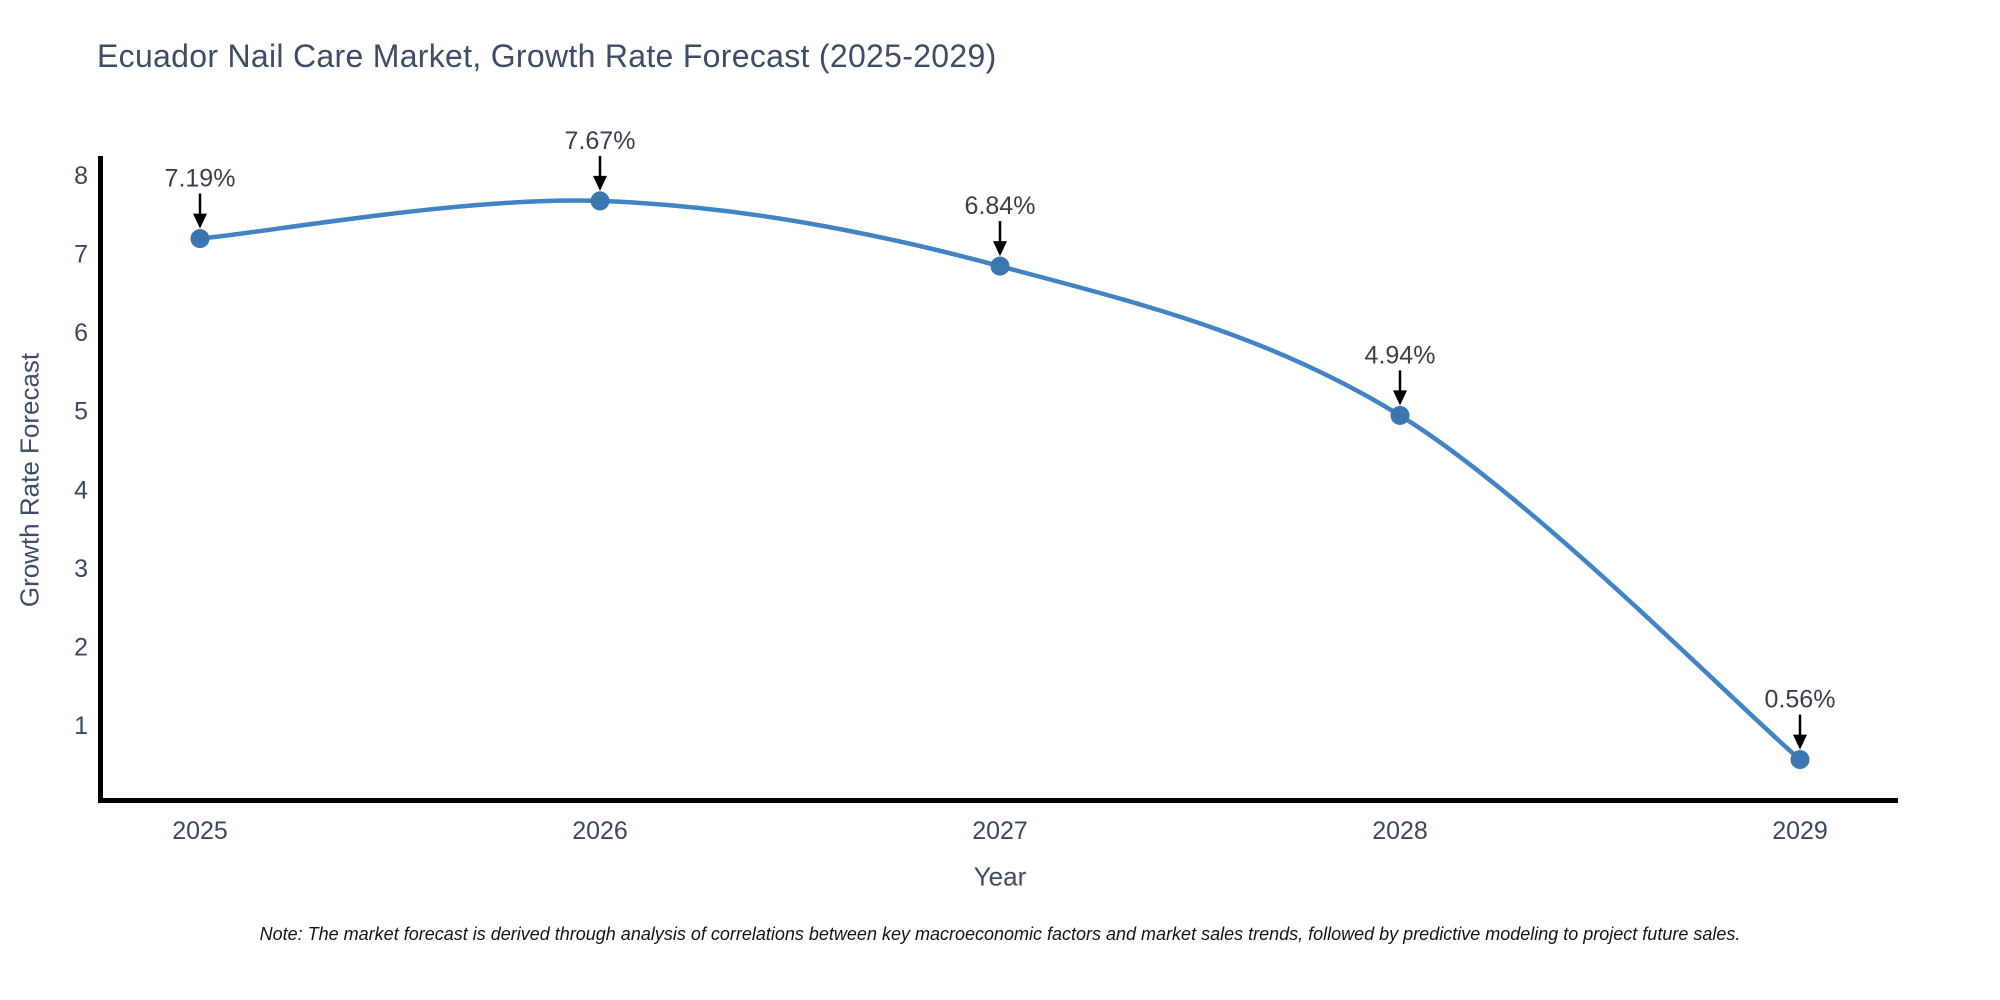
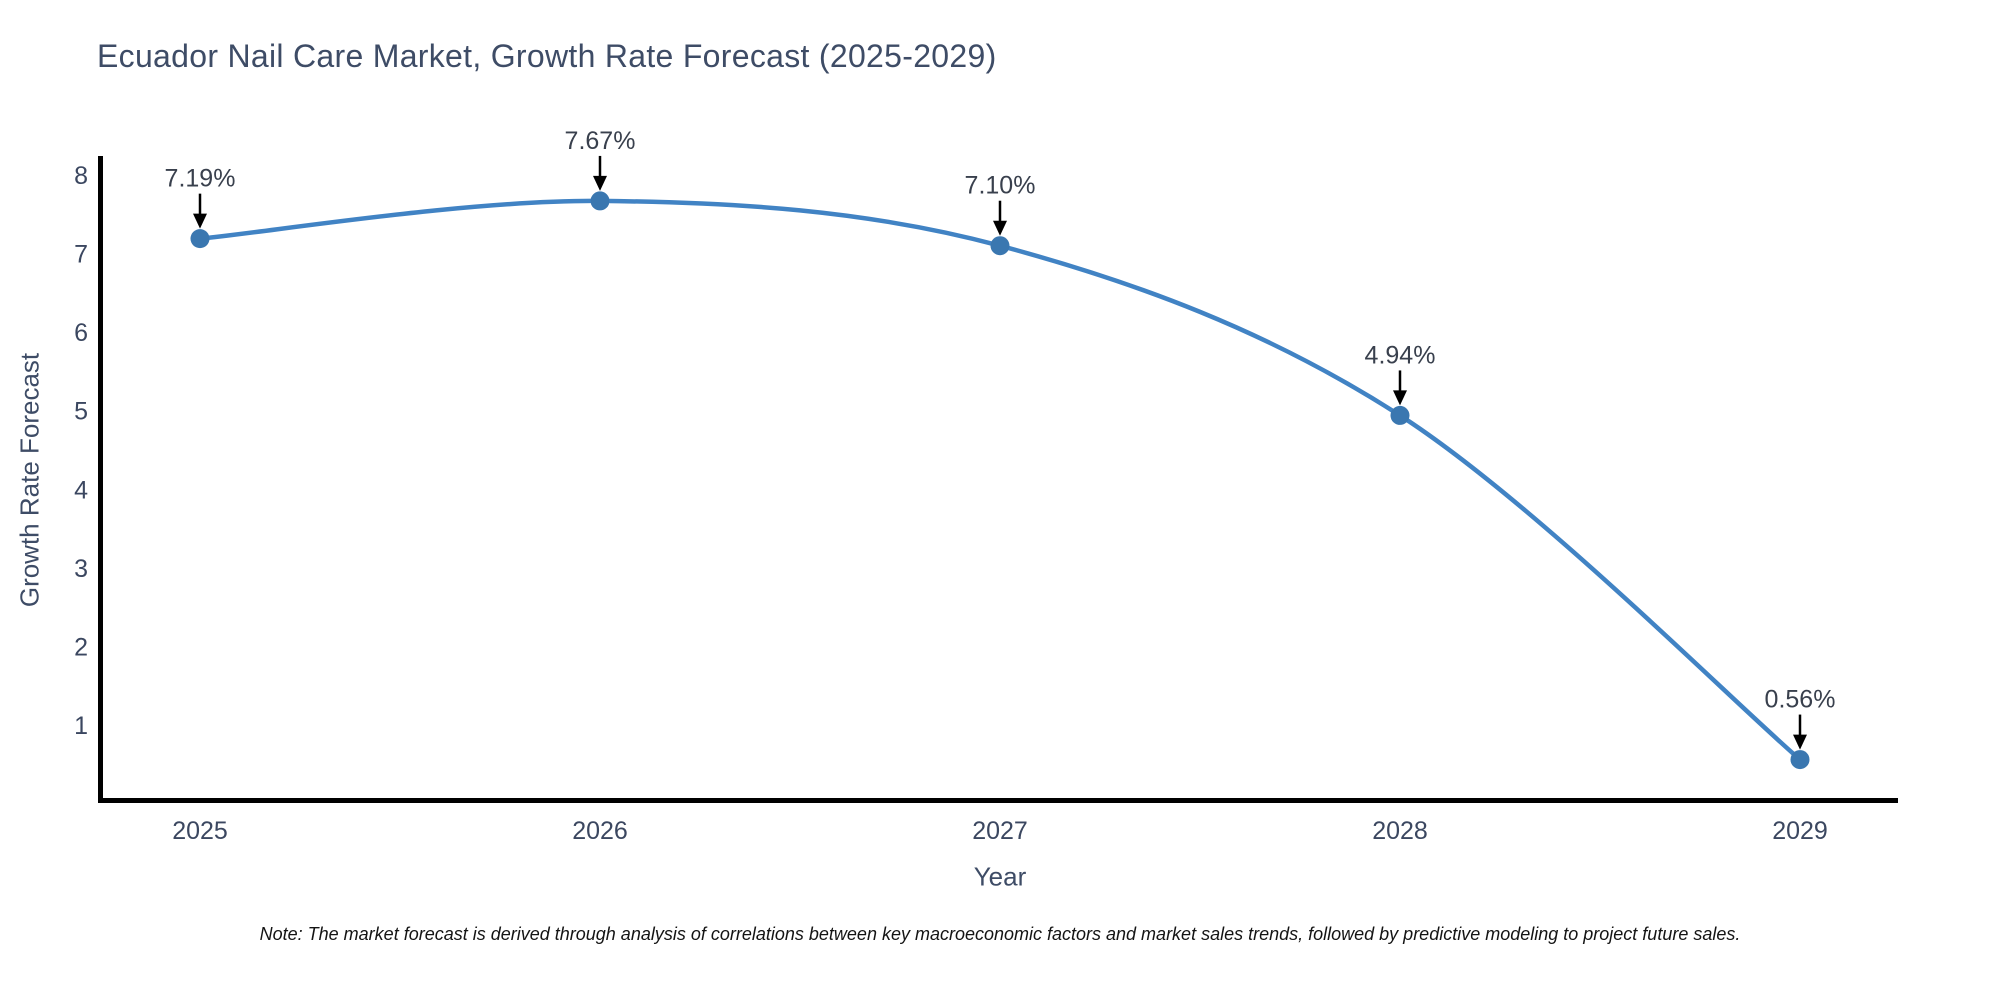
2027: 6.84% -> 7.10%
